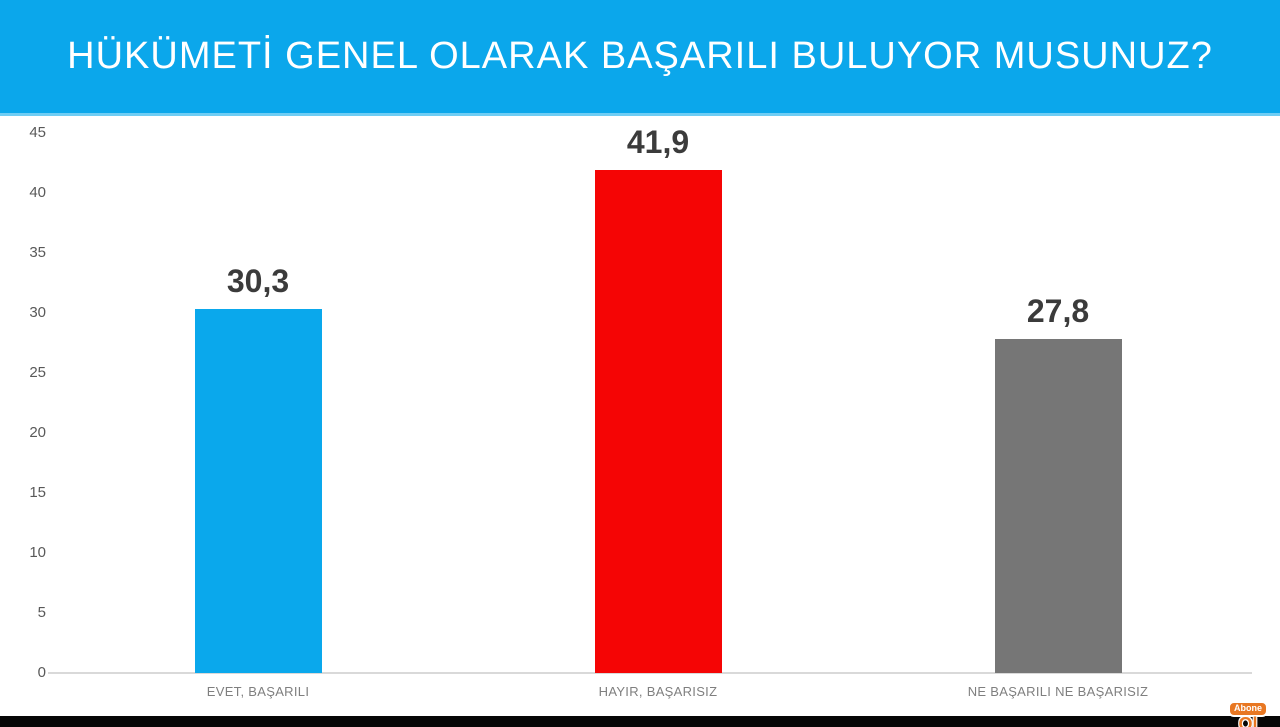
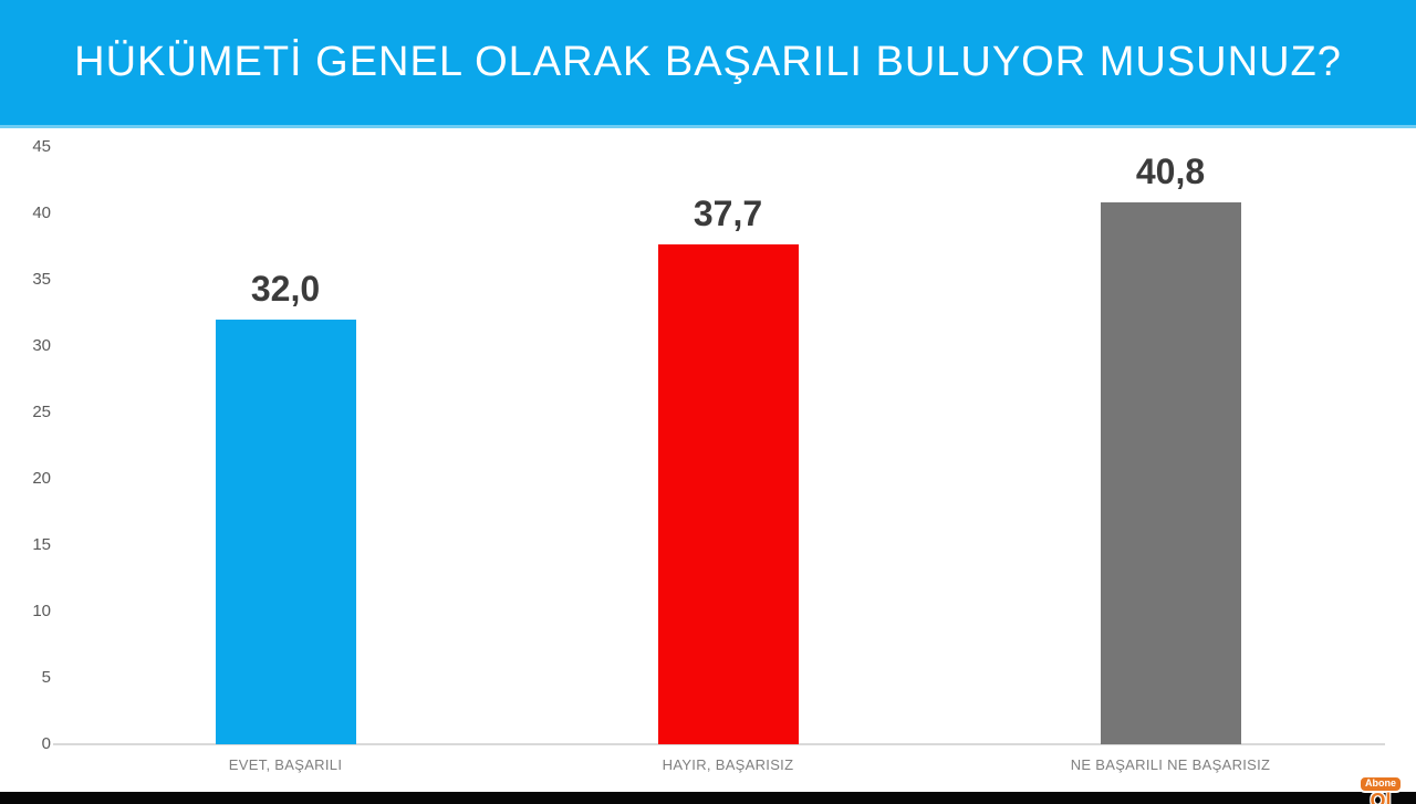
EVET, BAŞARILI: 30,3 -> 32,0
HAYIR, BAŞARISIZ: 41,9 -> 37,7
NE BAŞARILI NE BAŞARISIZ: 27,8 -> 40,8
